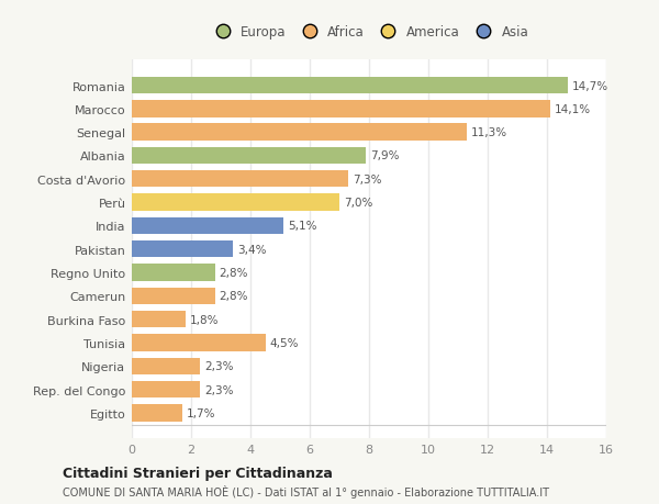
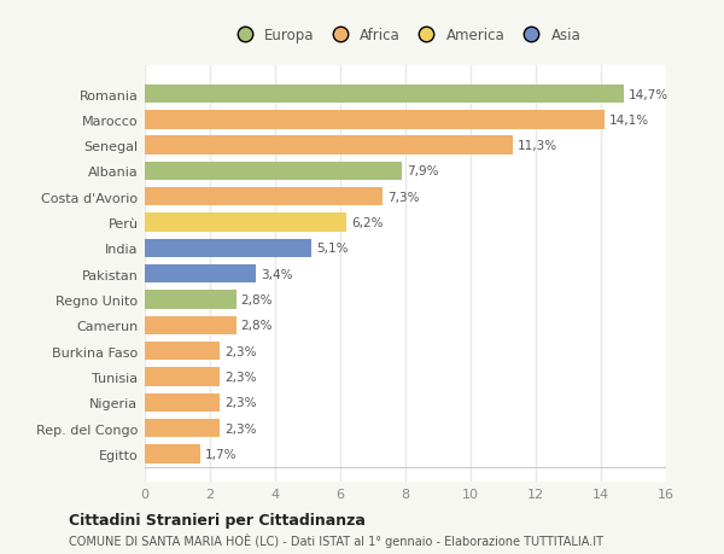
Perù: 7,0% -> 6,2%
Burkina Faso: 1,8% -> 2,3%
Tunisia: 4,5% -> 2,3%
